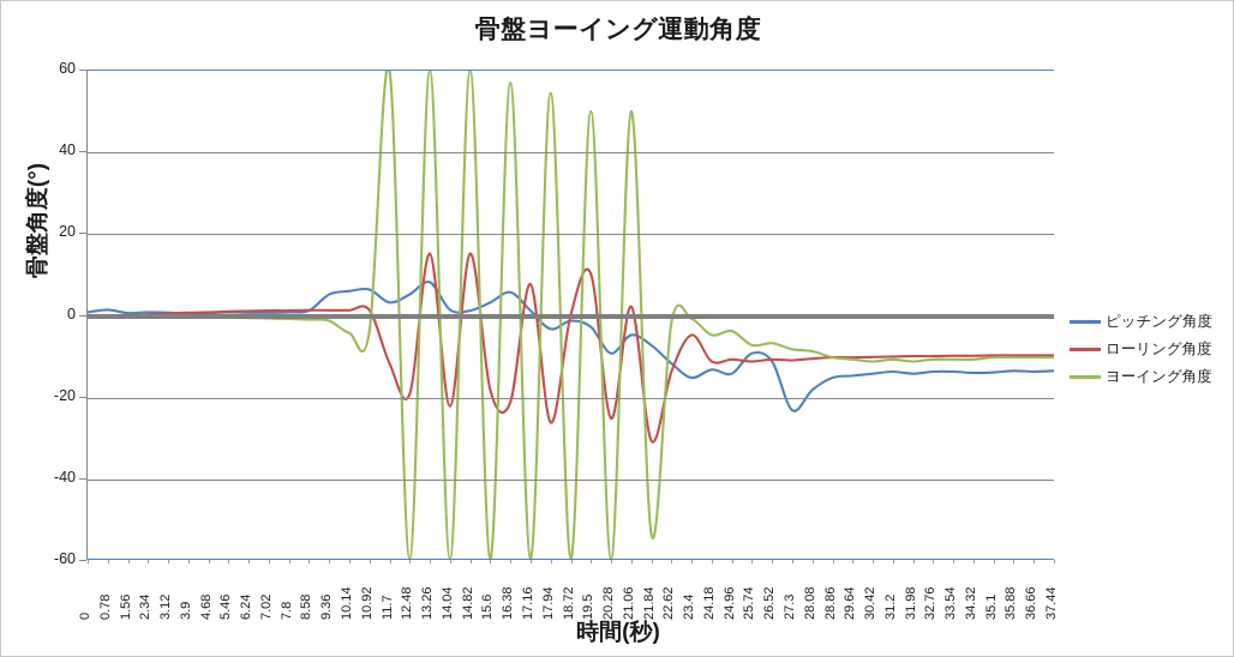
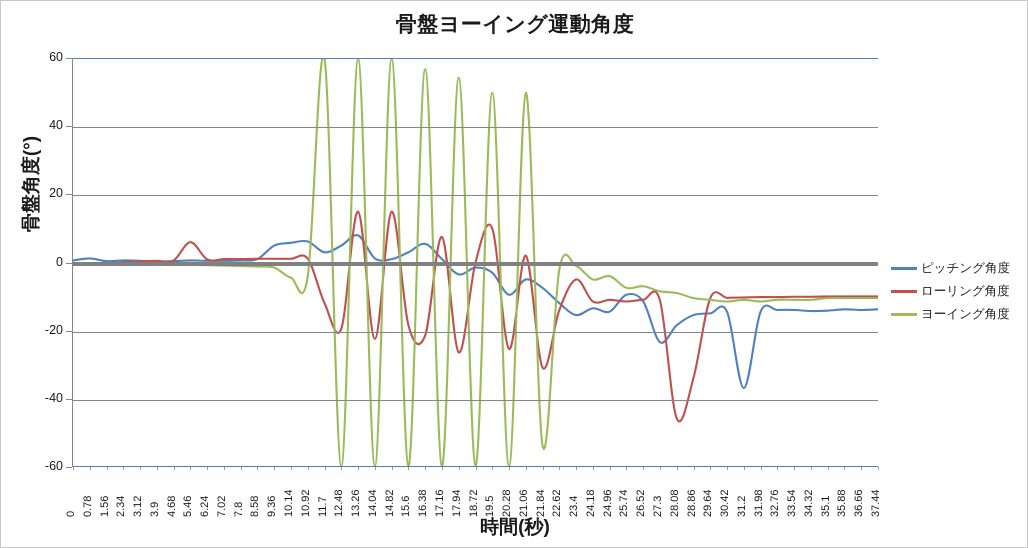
ローリング角度/5.46: 1 -> 6
ローリング角度/28.08: -11 -> -46
ローリング角度/28.86: -10 -> -34
ピッチング角度/31.2: -14 -> -37
